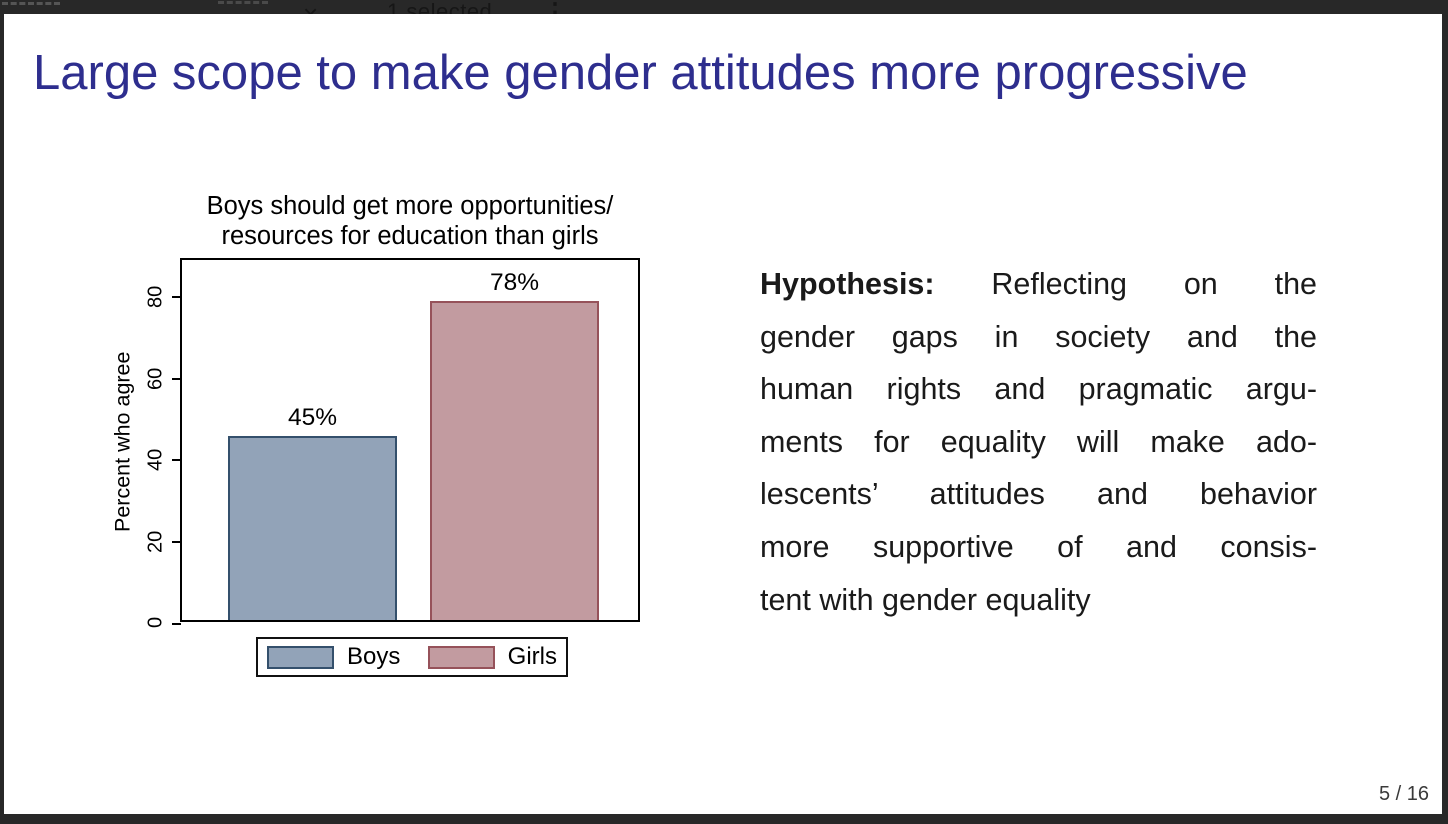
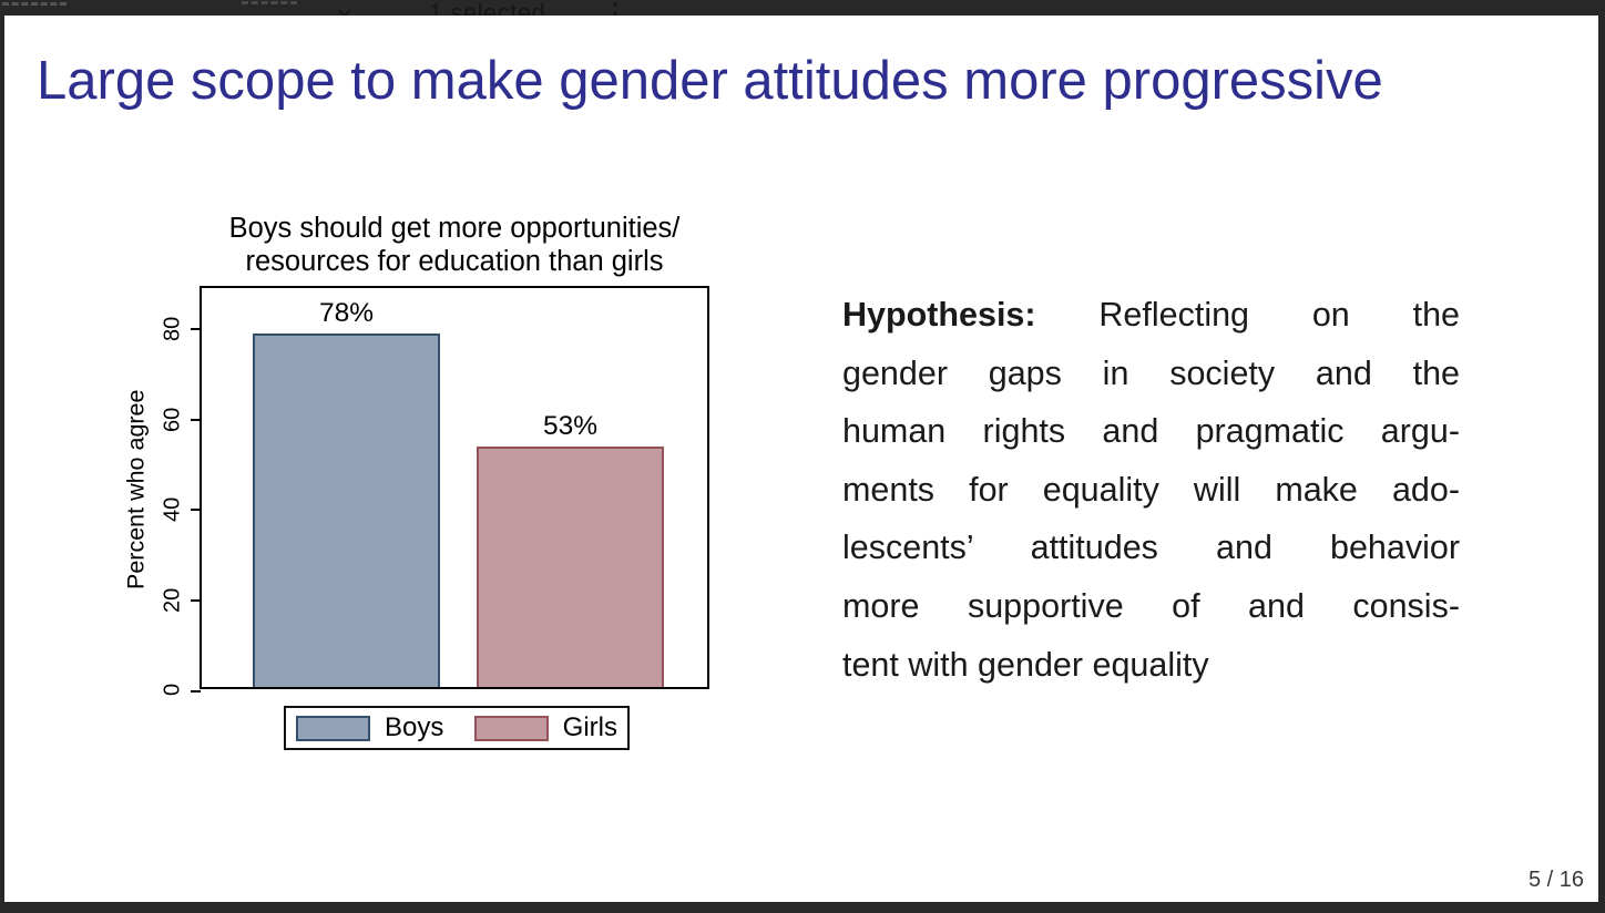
Boys: 45% -> 78%
Girls: 78% -> 53%
